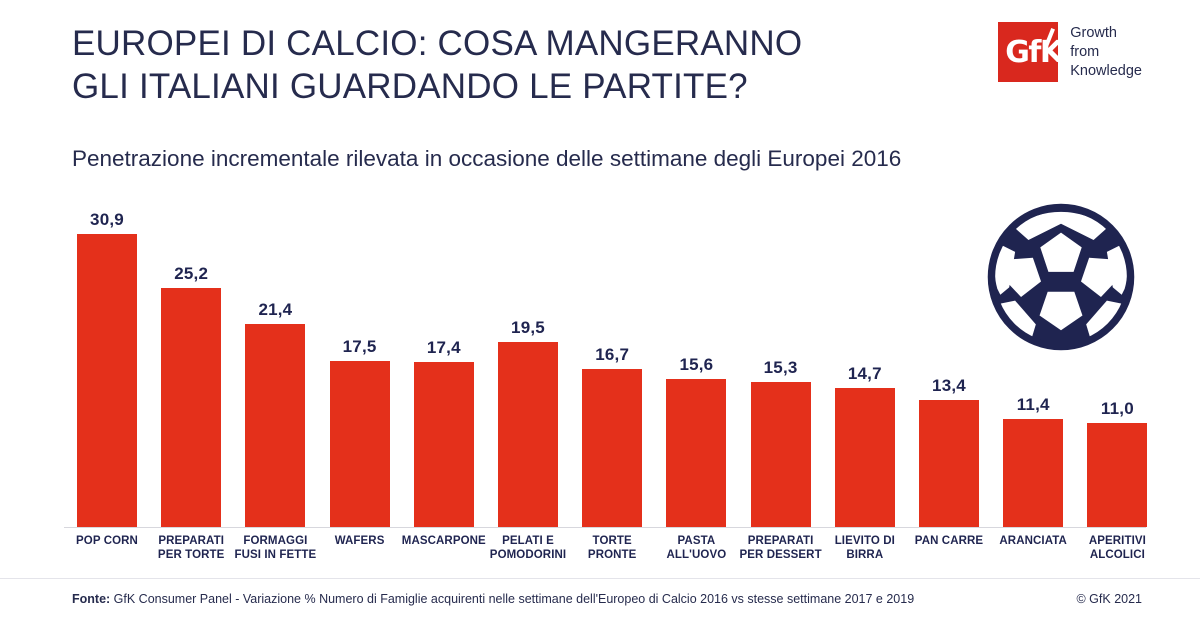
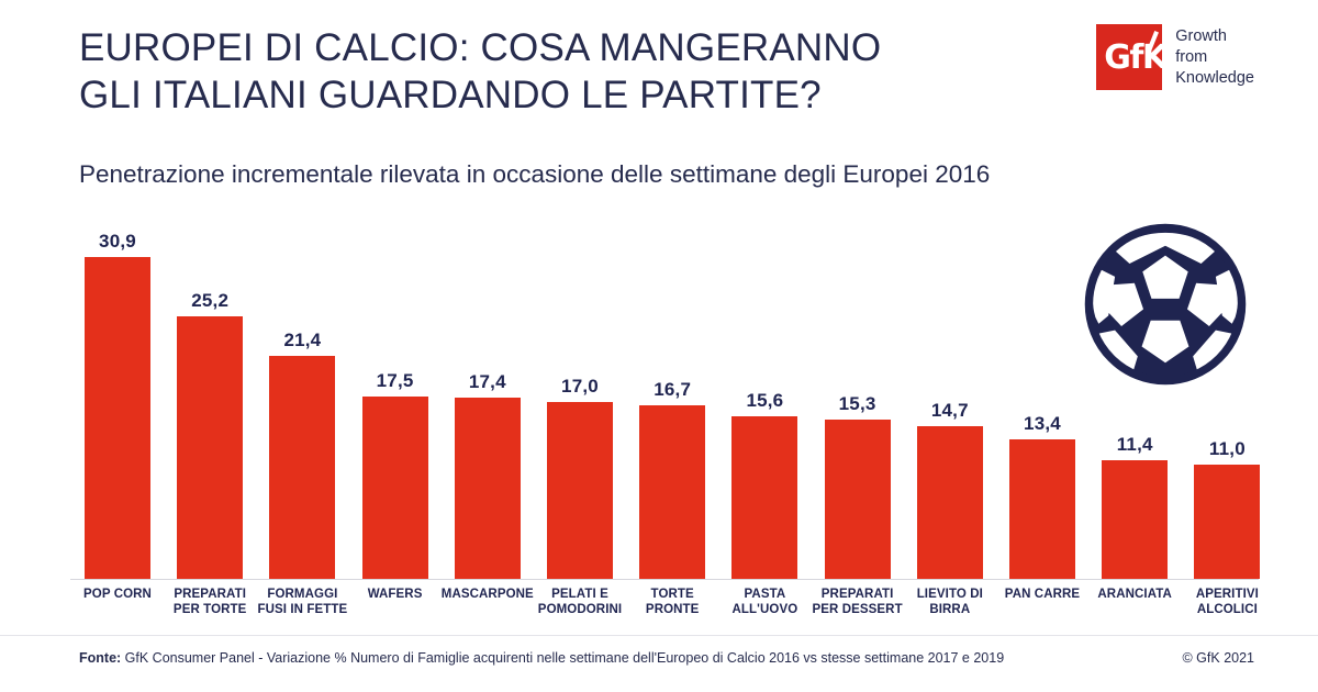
PELATI E POMODORINI: 19,5 -> 17,0
